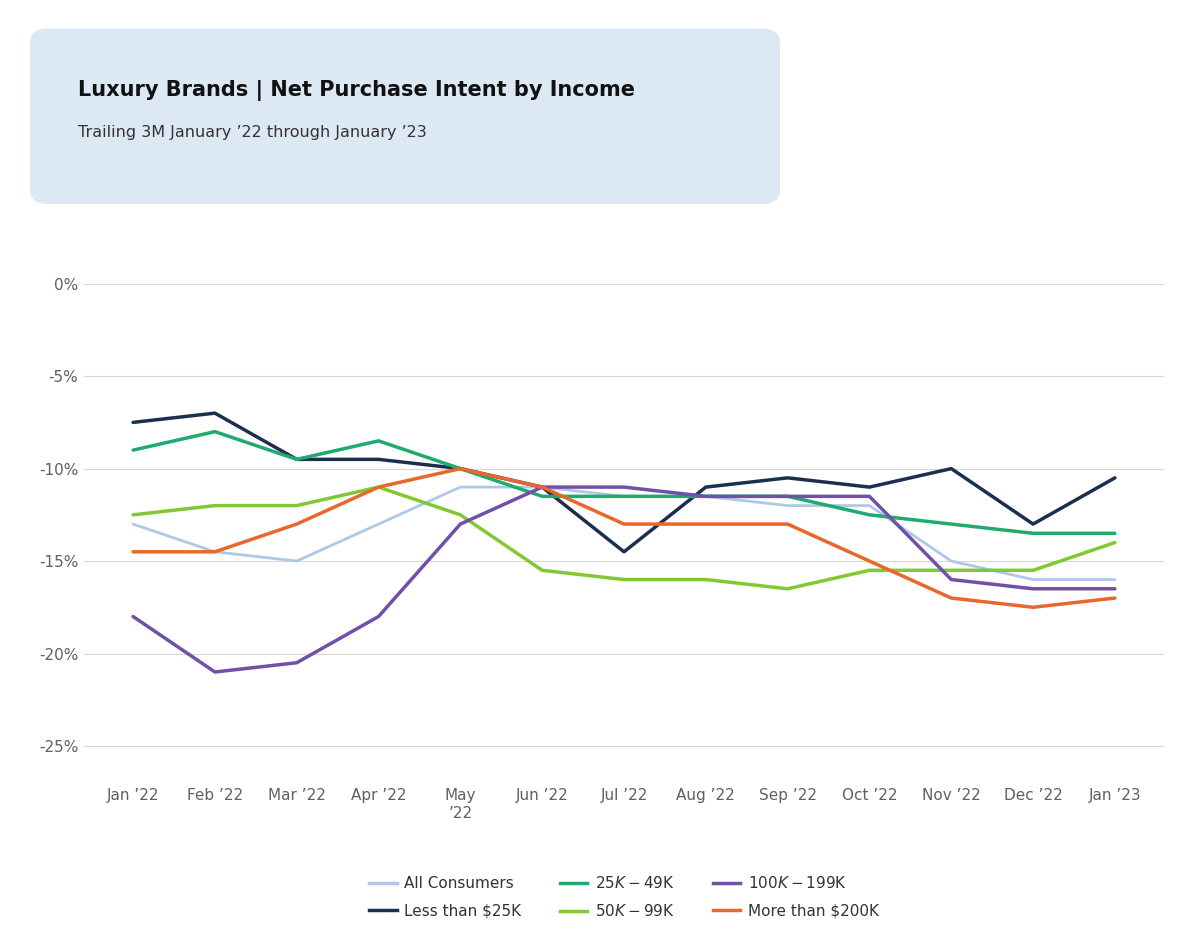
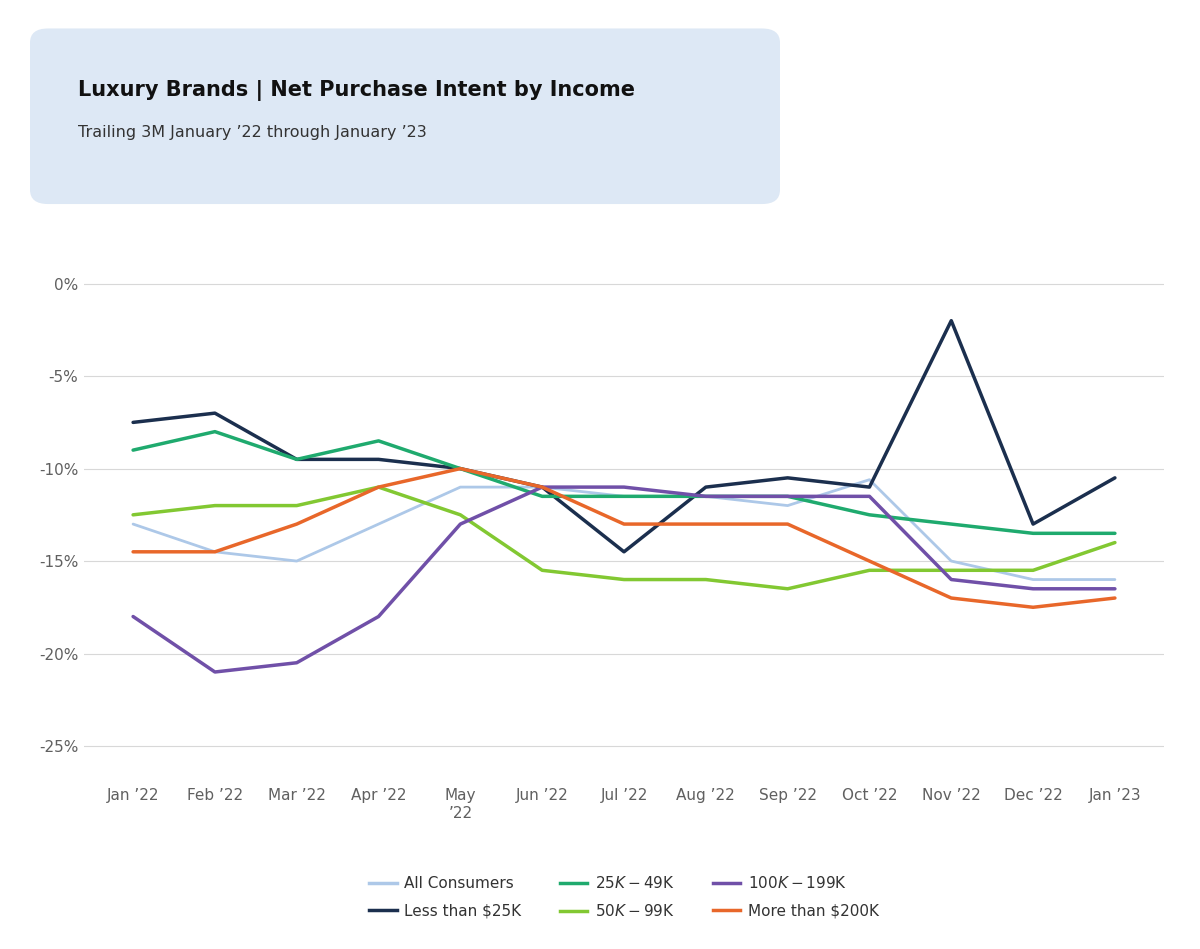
All Consumers/Oct ’22: -12.0% -> -10.6%
Less than $25K/Nov ’22: -10.0% -> -2.0%
